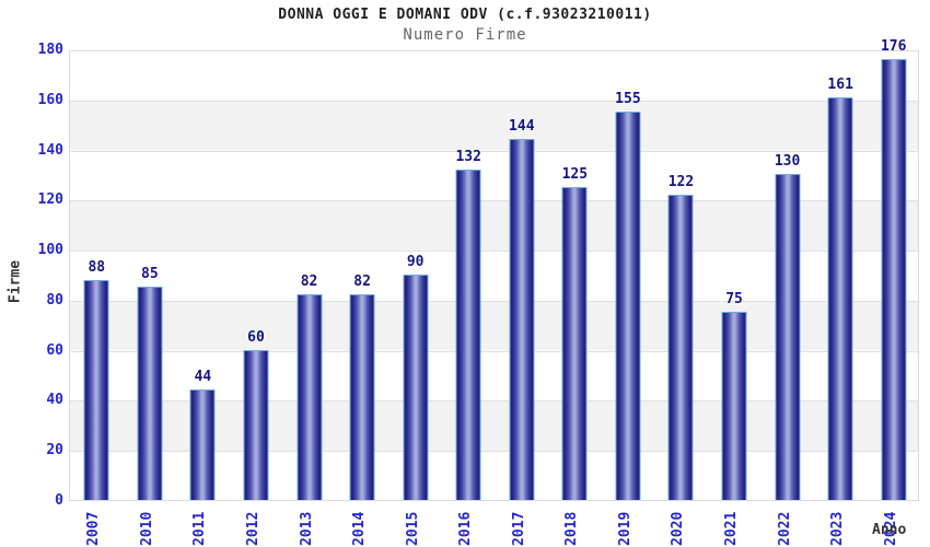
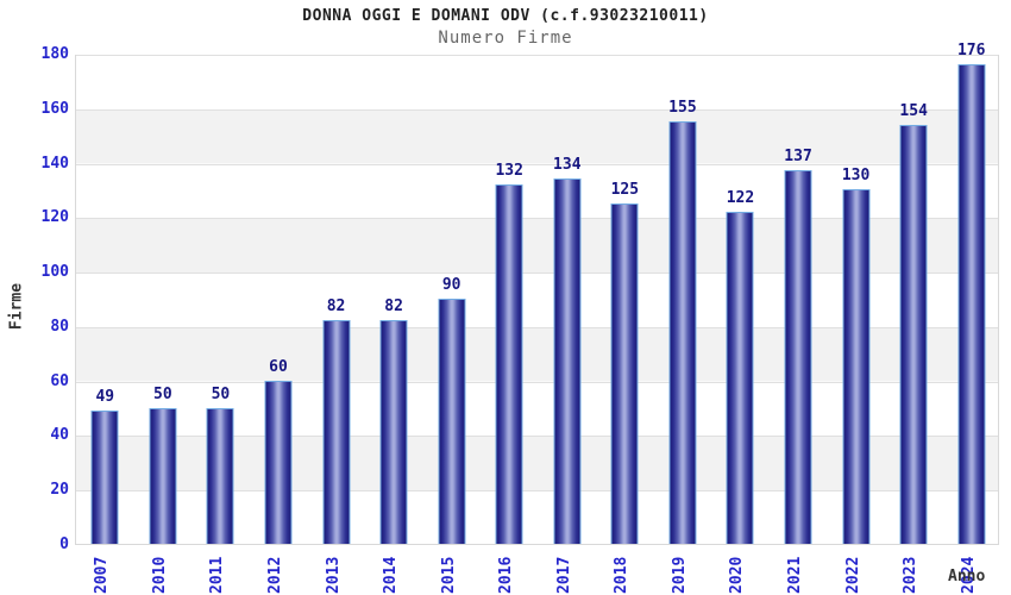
2007: 88 -> 49
2010: 85 -> 50
2011: 44 -> 50
2017: 144 -> 134
2021: 75 -> 137
2023: 161 -> 154
